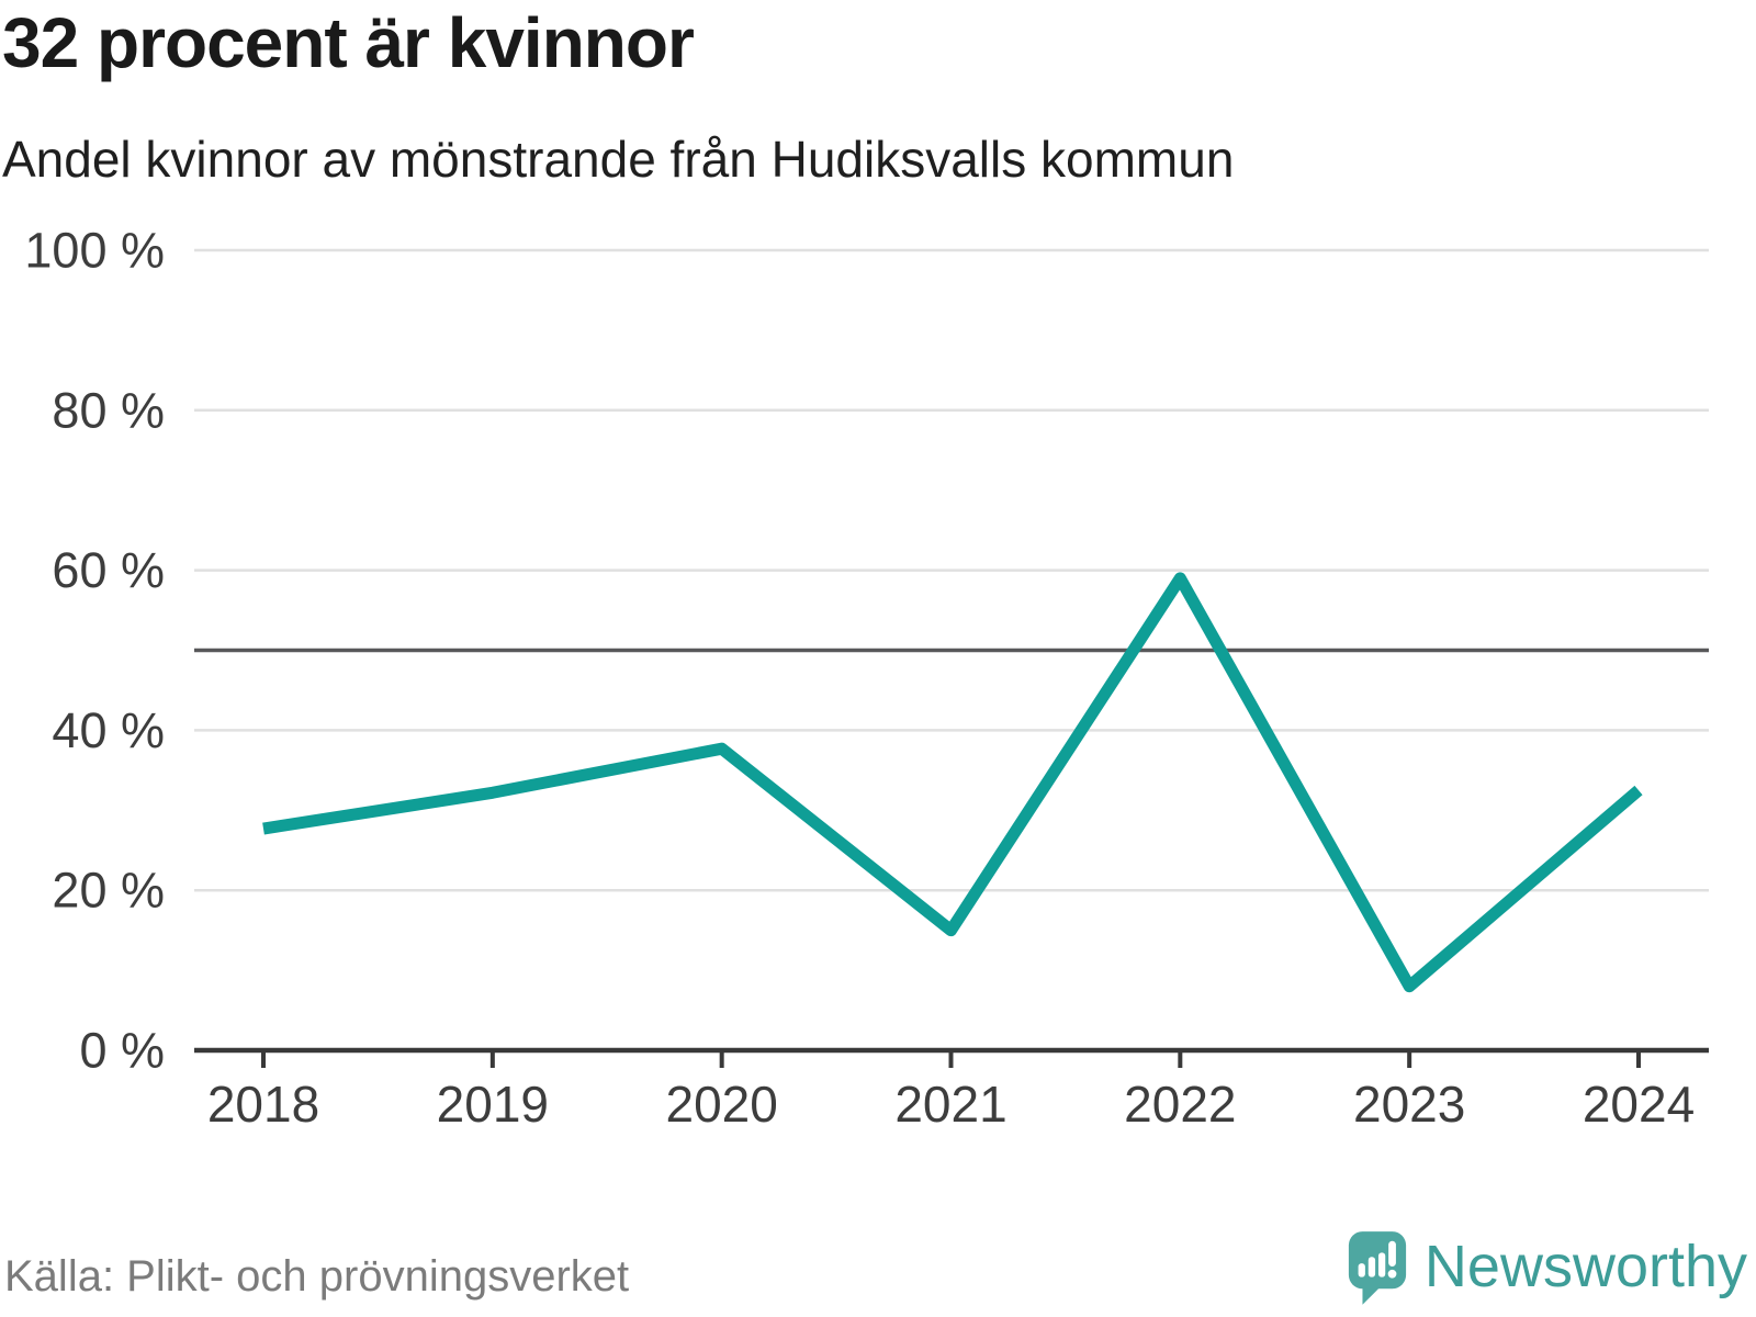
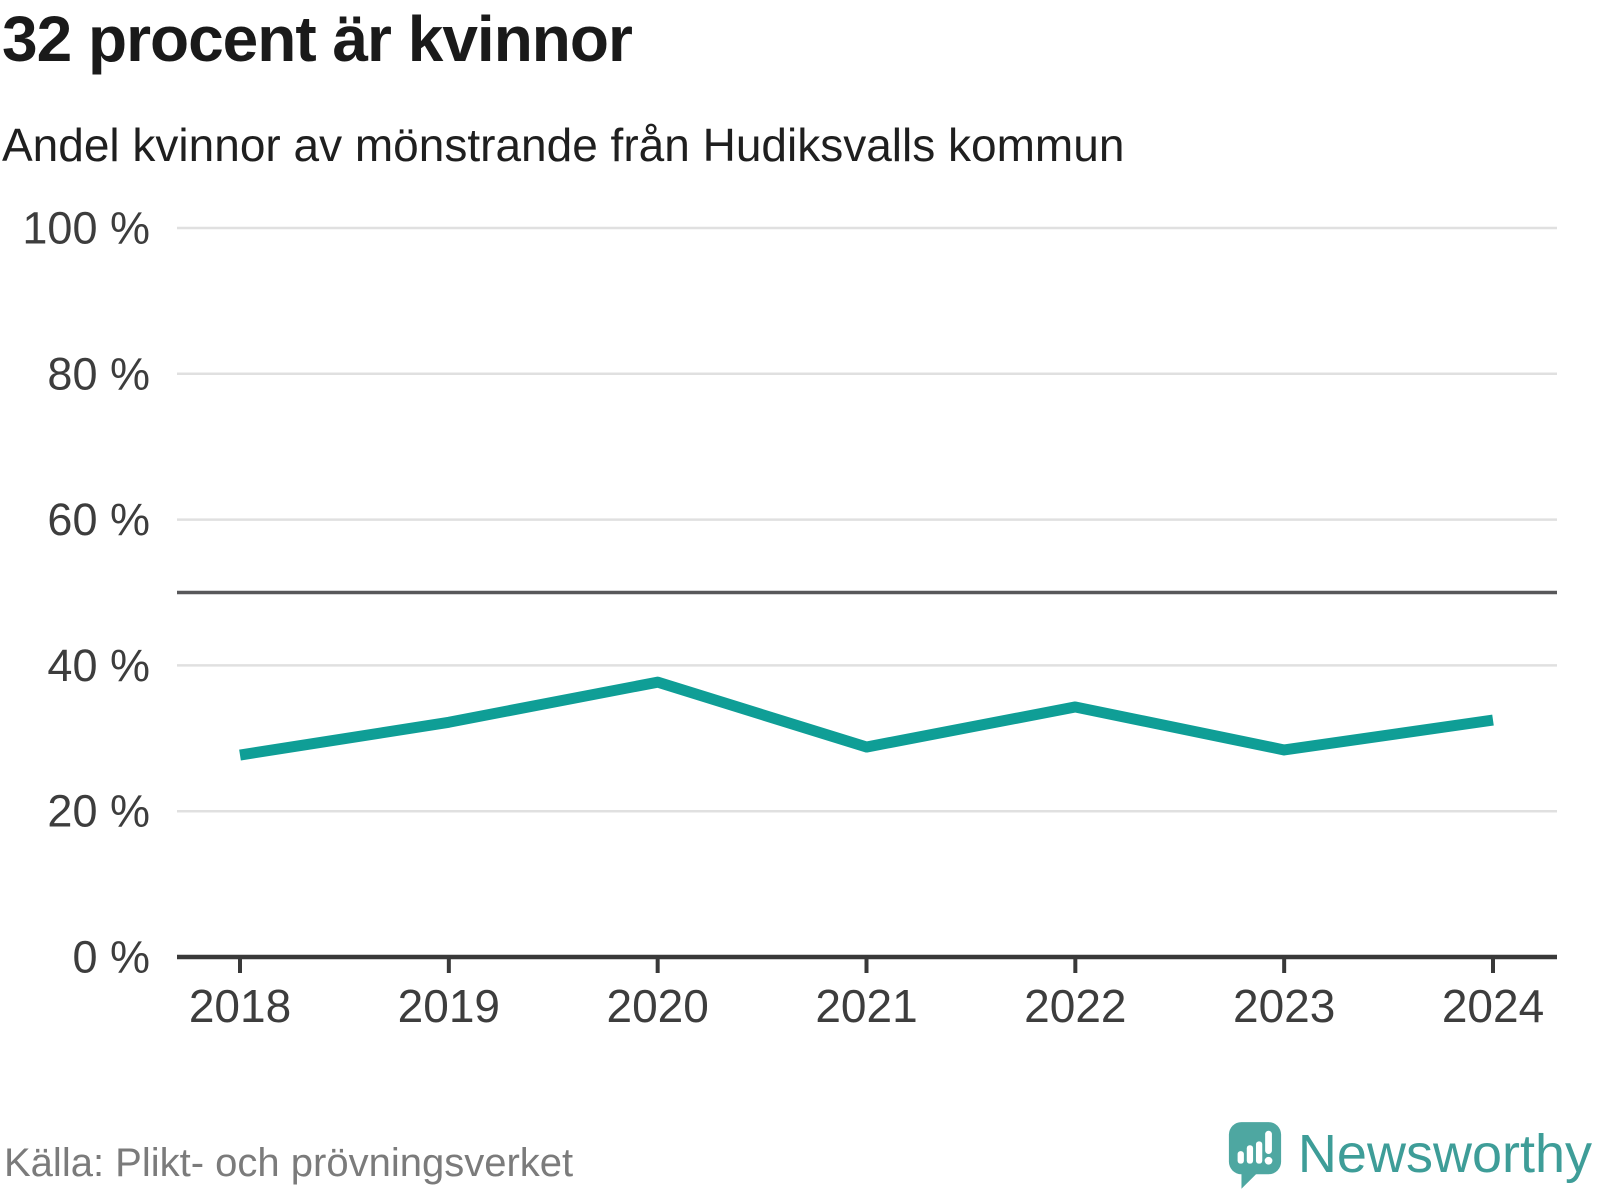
2021: 15% -> 29%
2022: 59% -> 34%
2023: 8% -> 28%
